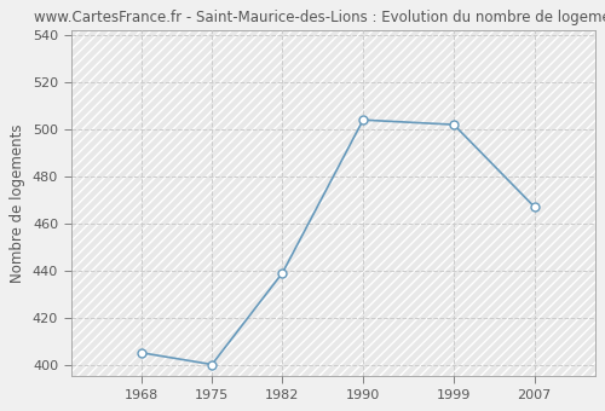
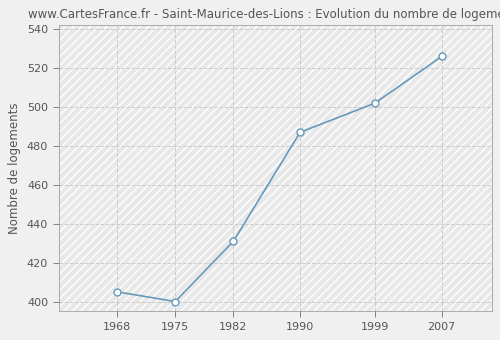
1982: 439 -> 431
1990: 504 -> 487
2007: 467 -> 526
